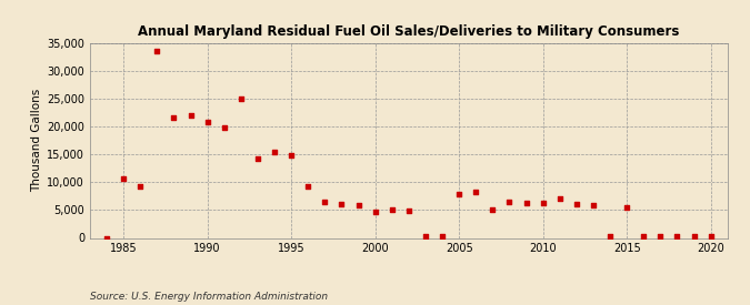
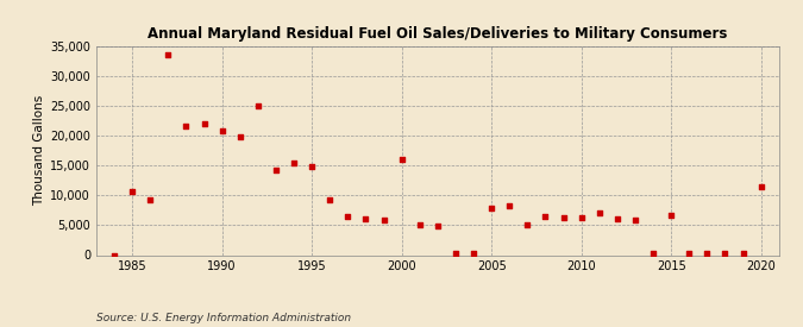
2000: 4,700 -> 16,000
2015: 5,400 -> 6,600
2020: 200 -> 11,400
